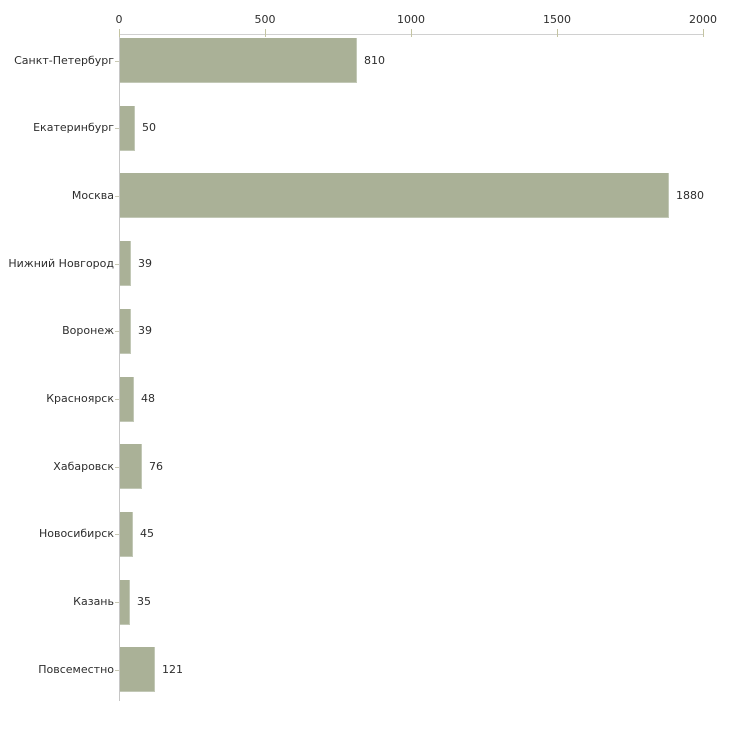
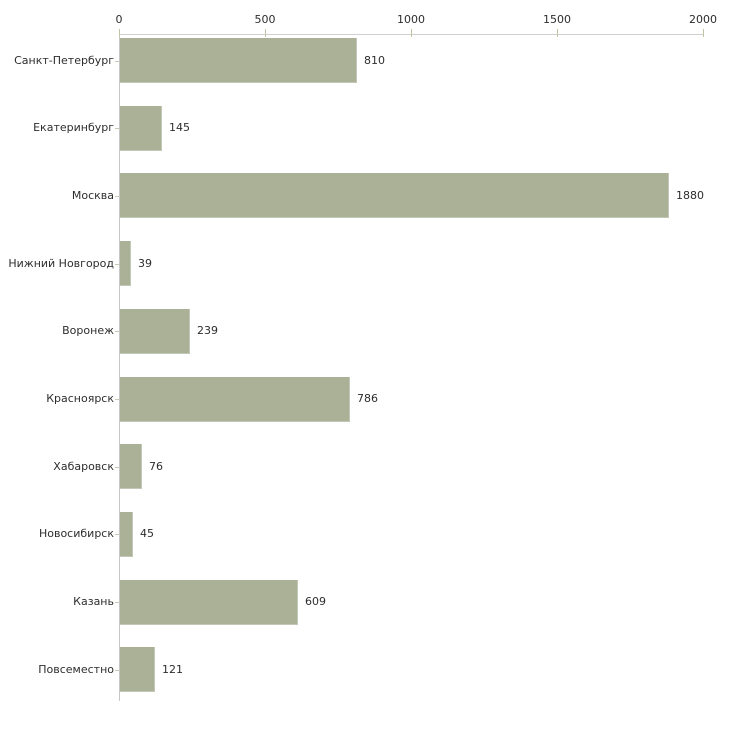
Екатеринбург: 50 -> 145
Воронеж: 39 -> 239
Красноярск: 48 -> 786
Казань: 35 -> 609
